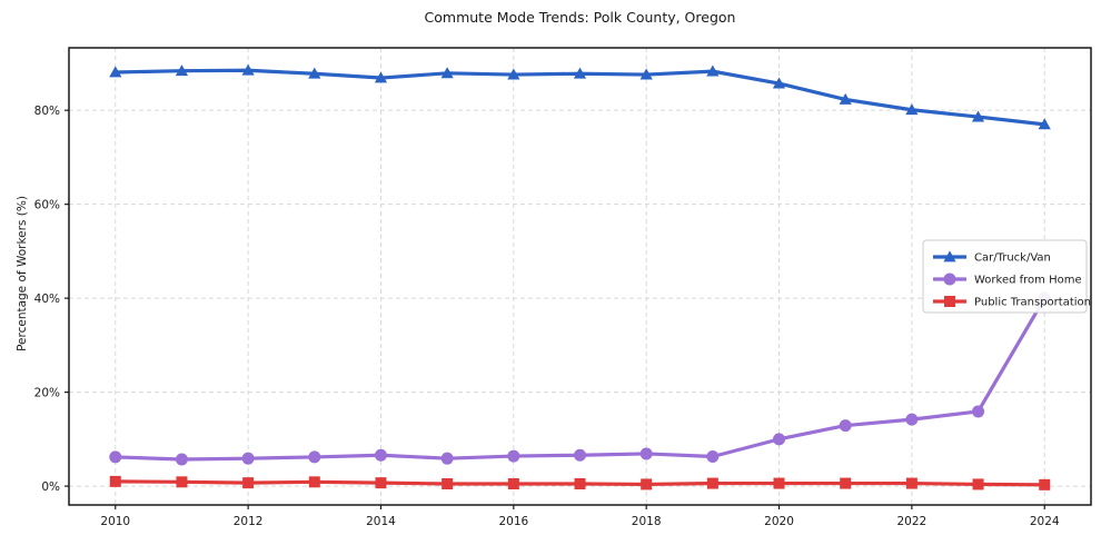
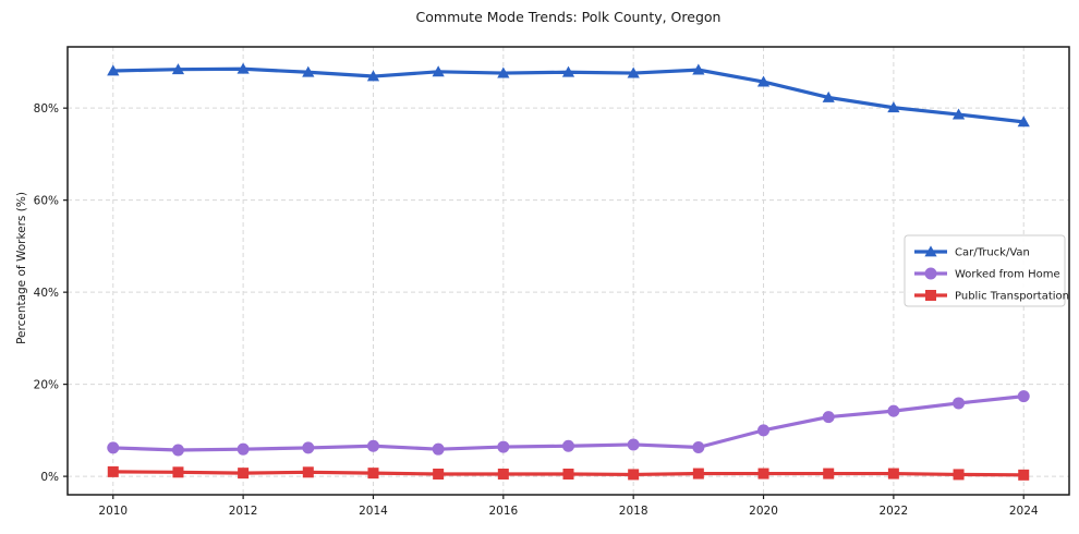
Worked from Home/2024: 40% -> 17%
